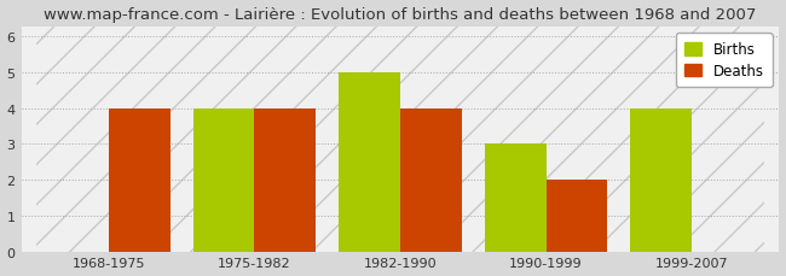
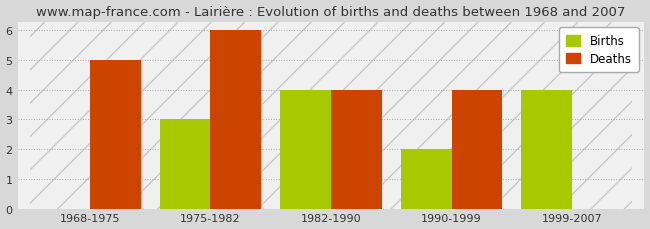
Deaths/1968-1975: 4 -> 5
Births/1975-1982: 4 -> 3
Deaths/1975-1982: 4 -> 6
Births/1982-1990: 5 -> 4
Births/1990-1999: 3 -> 2
Deaths/1990-1999: 2 -> 4
